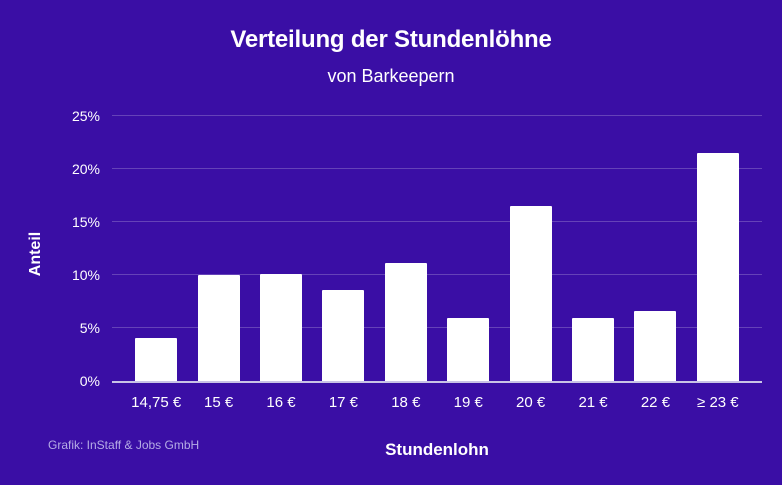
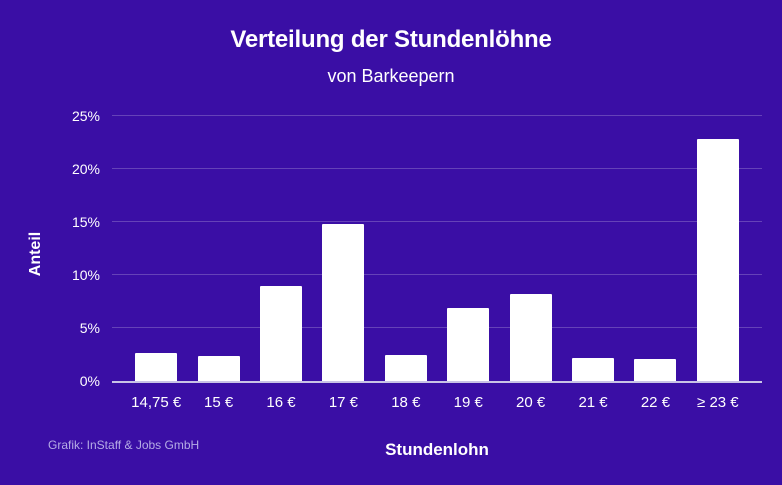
14,75 €: 4.1% -> 2.6%
15 €: 10.0% -> 2.4%
16 €: 10.1% -> 9.0%
17 €: 8.6% -> 14.8%
18 €: 11.1% -> 2.5%
19 €: 5.9% -> 6.9%
20 €: 16.5% -> 8.2%
21 €: 5.9% -> 2.2%
22 €: 6.6% -> 2.1%
≥ 23 €: 21.5% -> 22.8%
